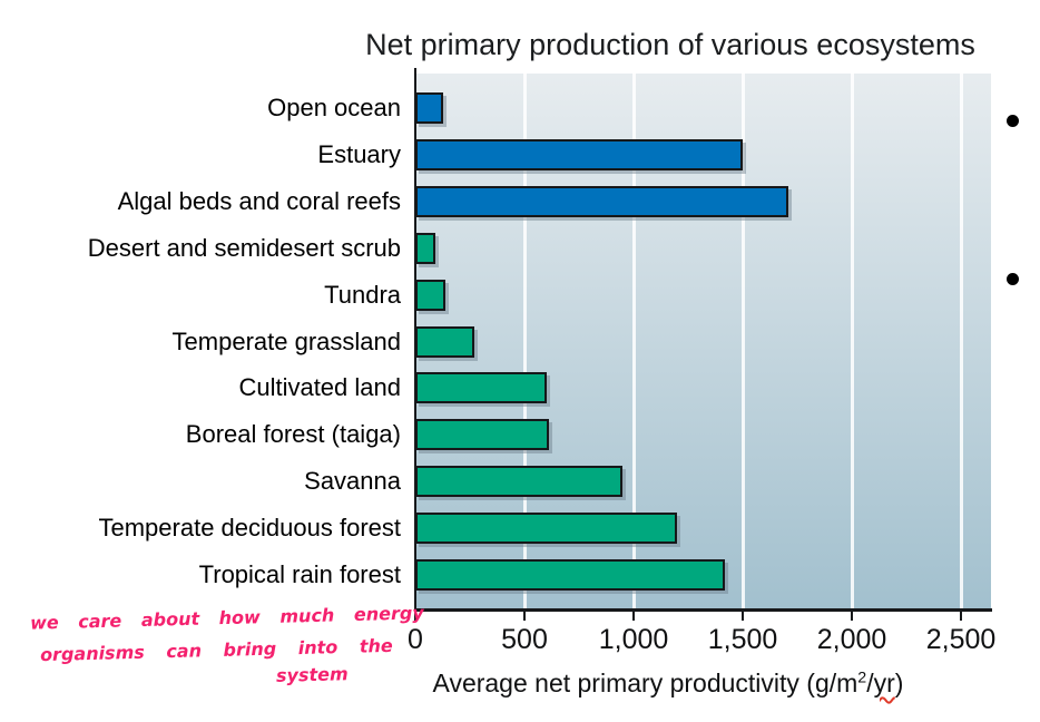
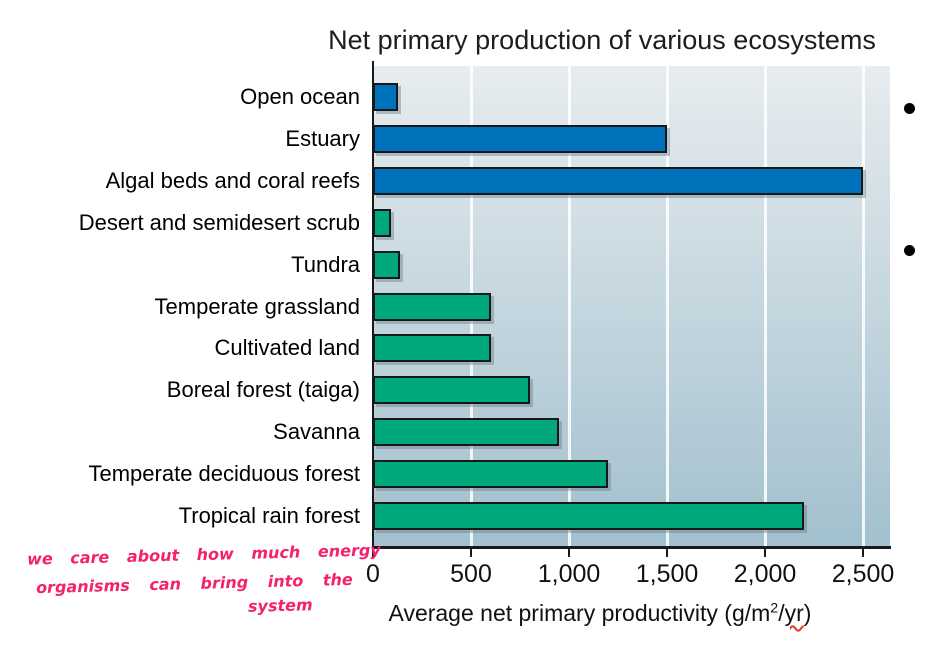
Algal beds and coral reefs: 1710 -> 2500
Temperate grassland: 270 -> 600
Boreal forest (taiga): 610 -> 800
Tropical rain forest: 1420 -> 2200
